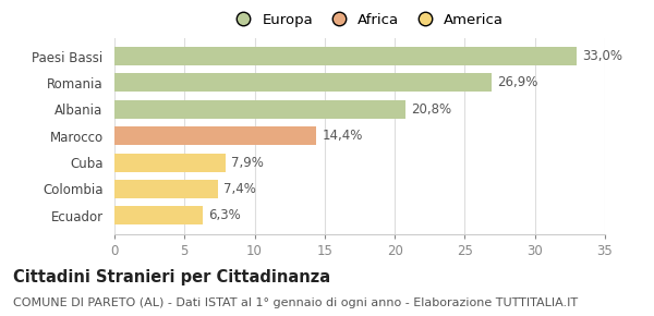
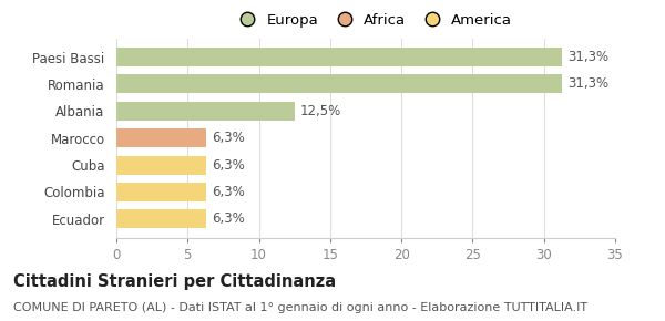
Paesi Bassi: 33,0% -> 31,3%
Romania: 26,9% -> 31,3%
Albania: 20,8% -> 12,5%
Marocco: 14,4% -> 6,3%
Cuba: 7,9% -> 6,3%
Colombia: 7,4% -> 6,3%
